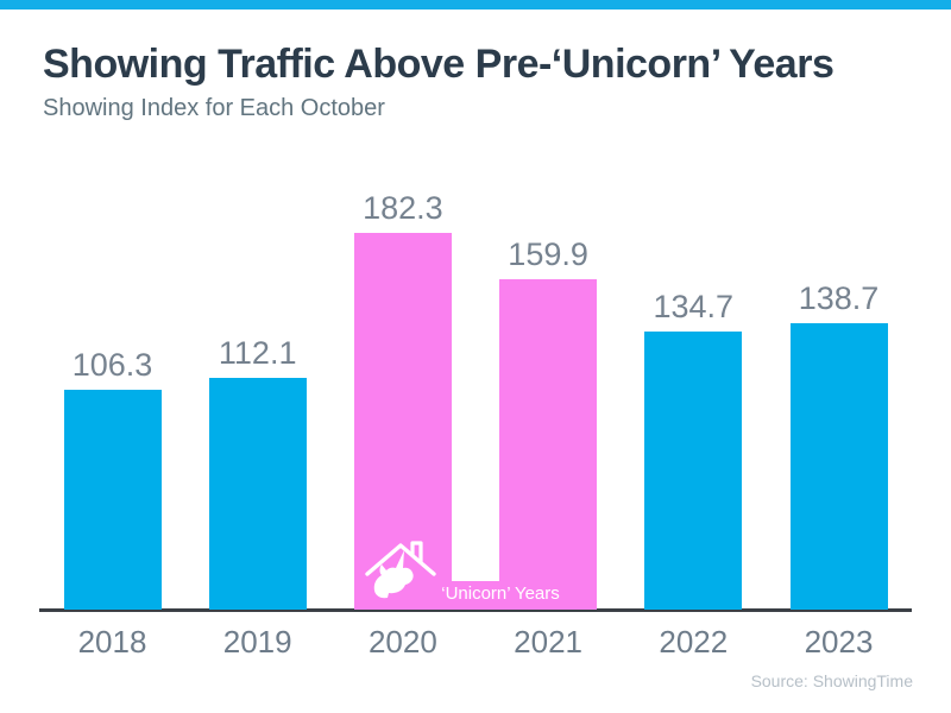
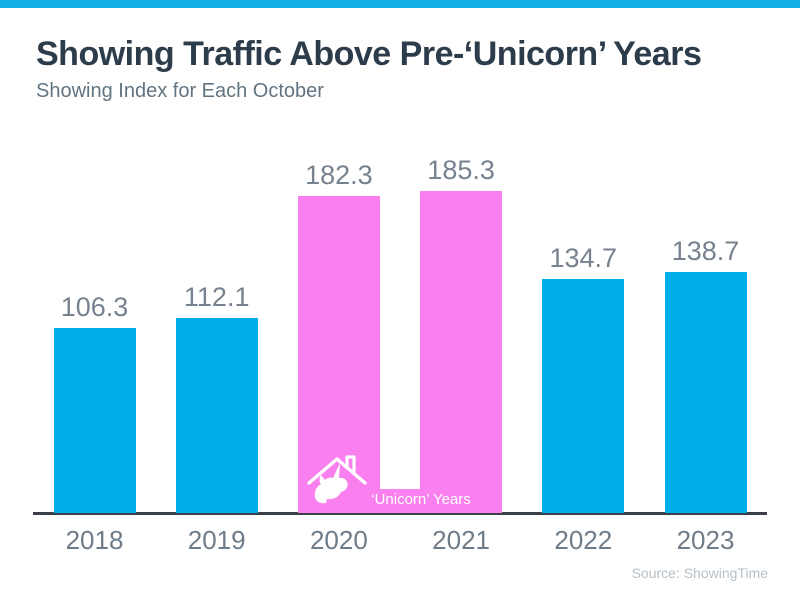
2021: 159.9 -> 185.3
